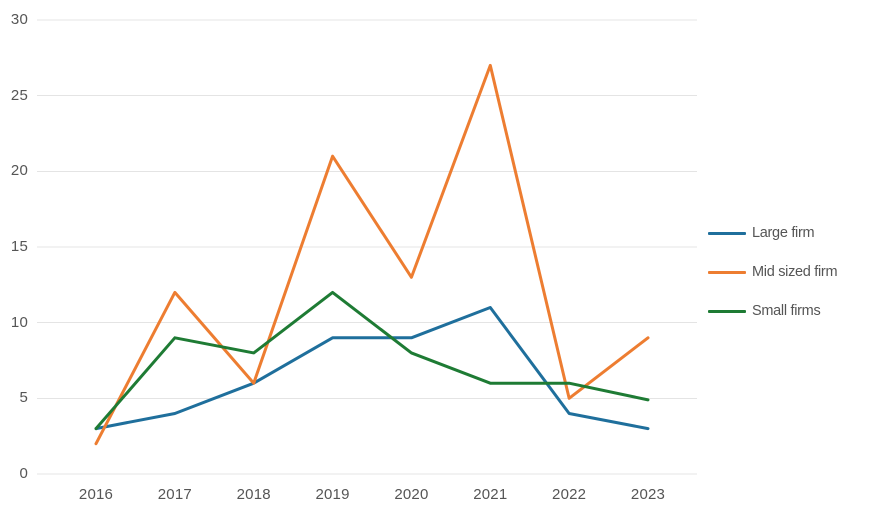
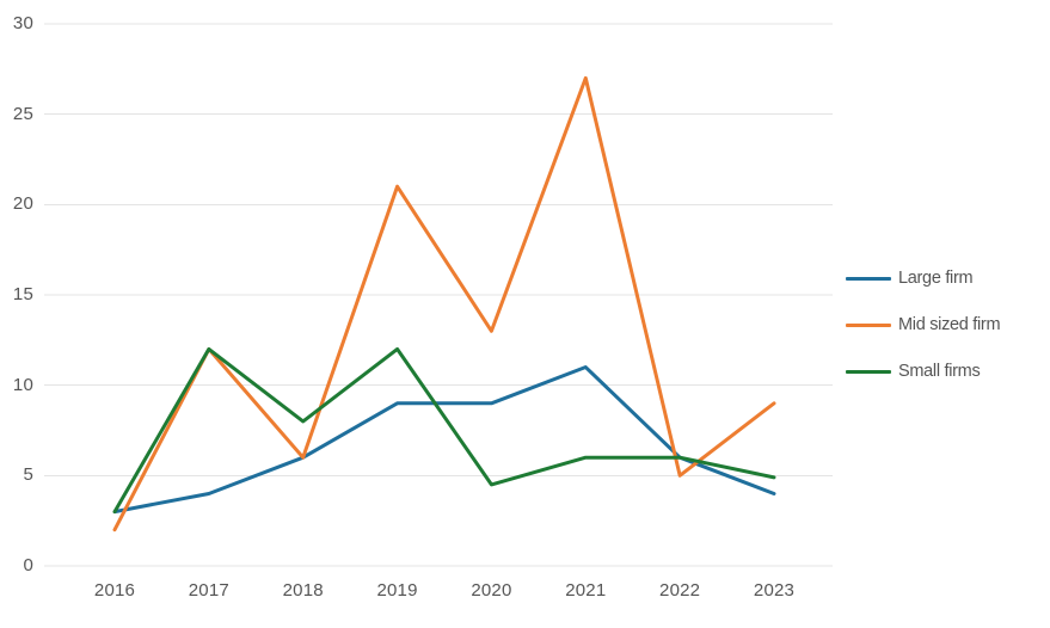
Small firms/2017: 9.0 -> 12.0
Small firms/2020: 8.0 -> 4.5
Large firm/2022: 4 -> 6
Large firm/2023: 3 -> 4
